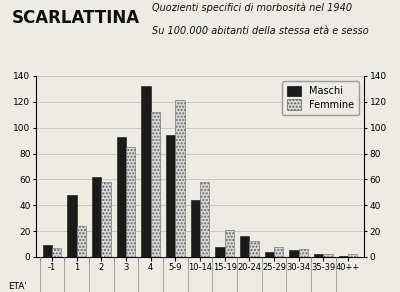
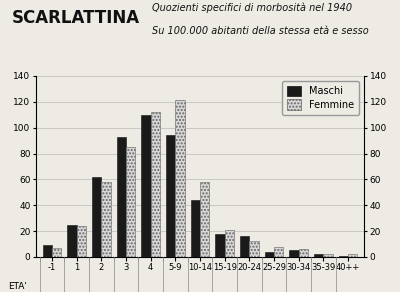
Maschi/1: 48 -> 25
Maschi/4: 132 -> 110
Maschi/15-19: 8 -> 18
